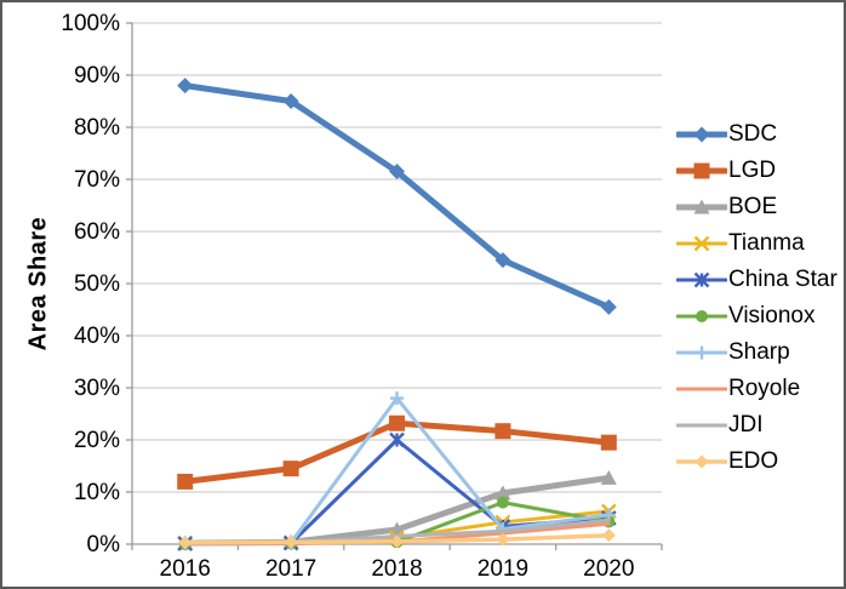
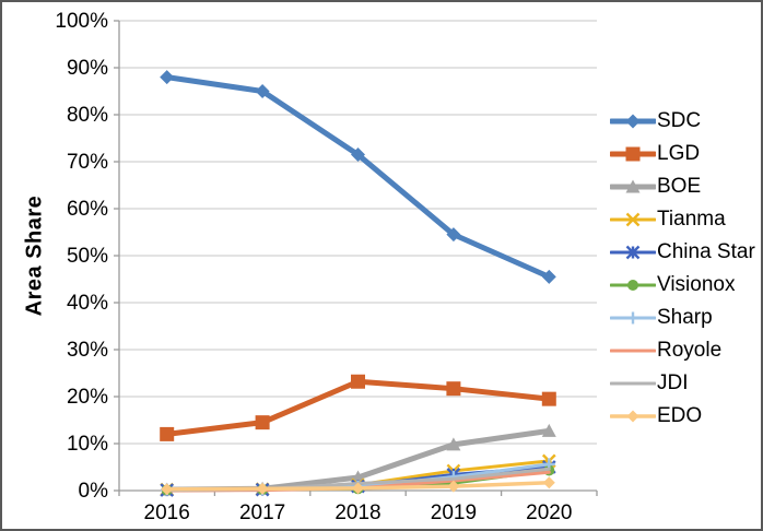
China Star/2018: 20% -> 1%
Sharp/2018: 28% -> 1%
Visionox/2019: 8% -> 2%
